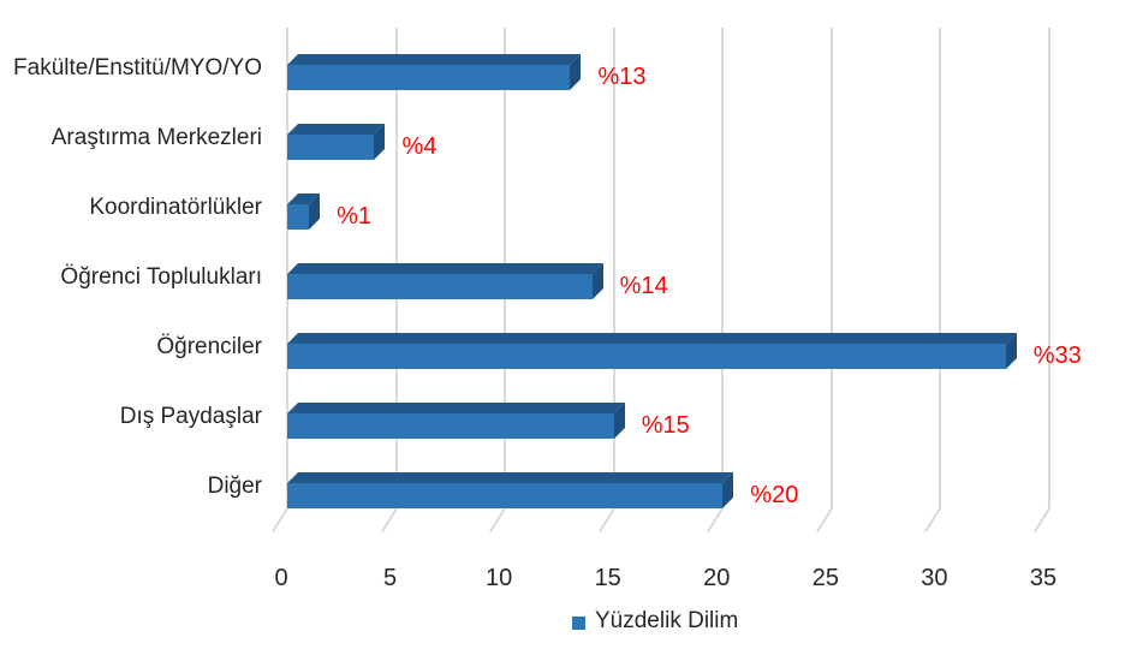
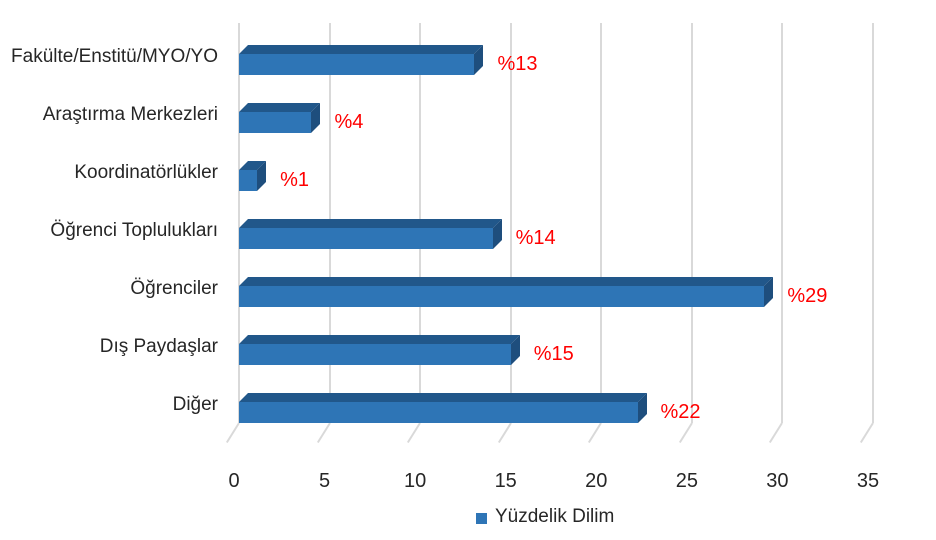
Öğrenciler: 33 -> 29
Diğer: 20 -> 22
